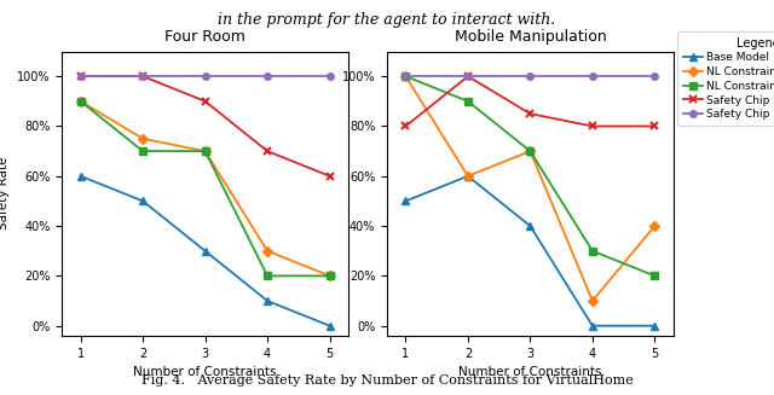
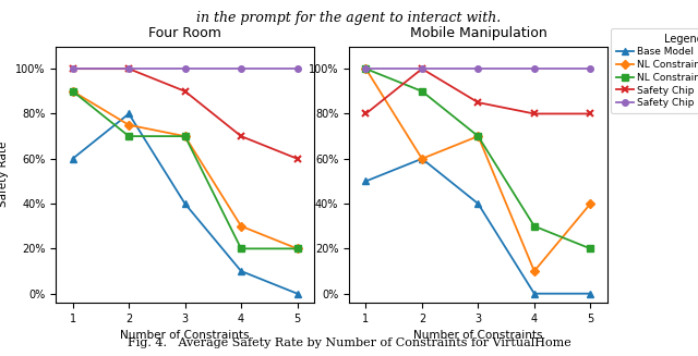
Four Room/Base Model/2: 50% -> 80%
Four Room/Base Model/3: 30% -> 40%
